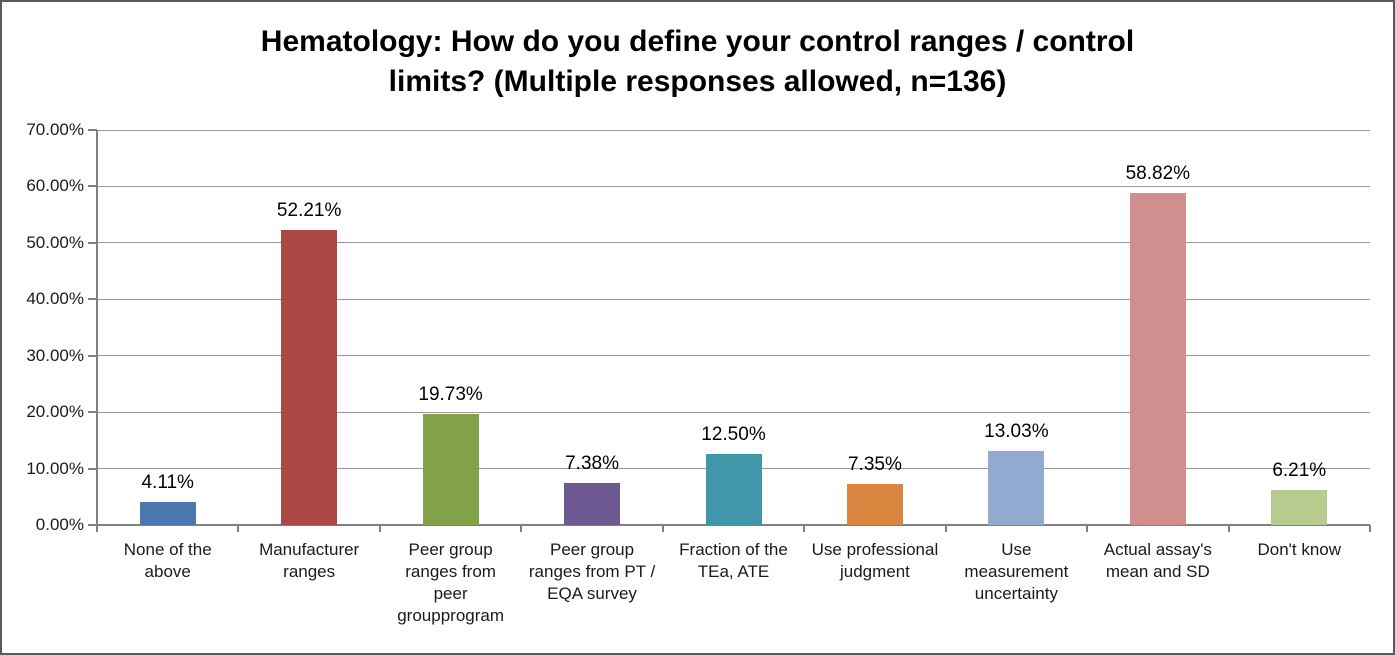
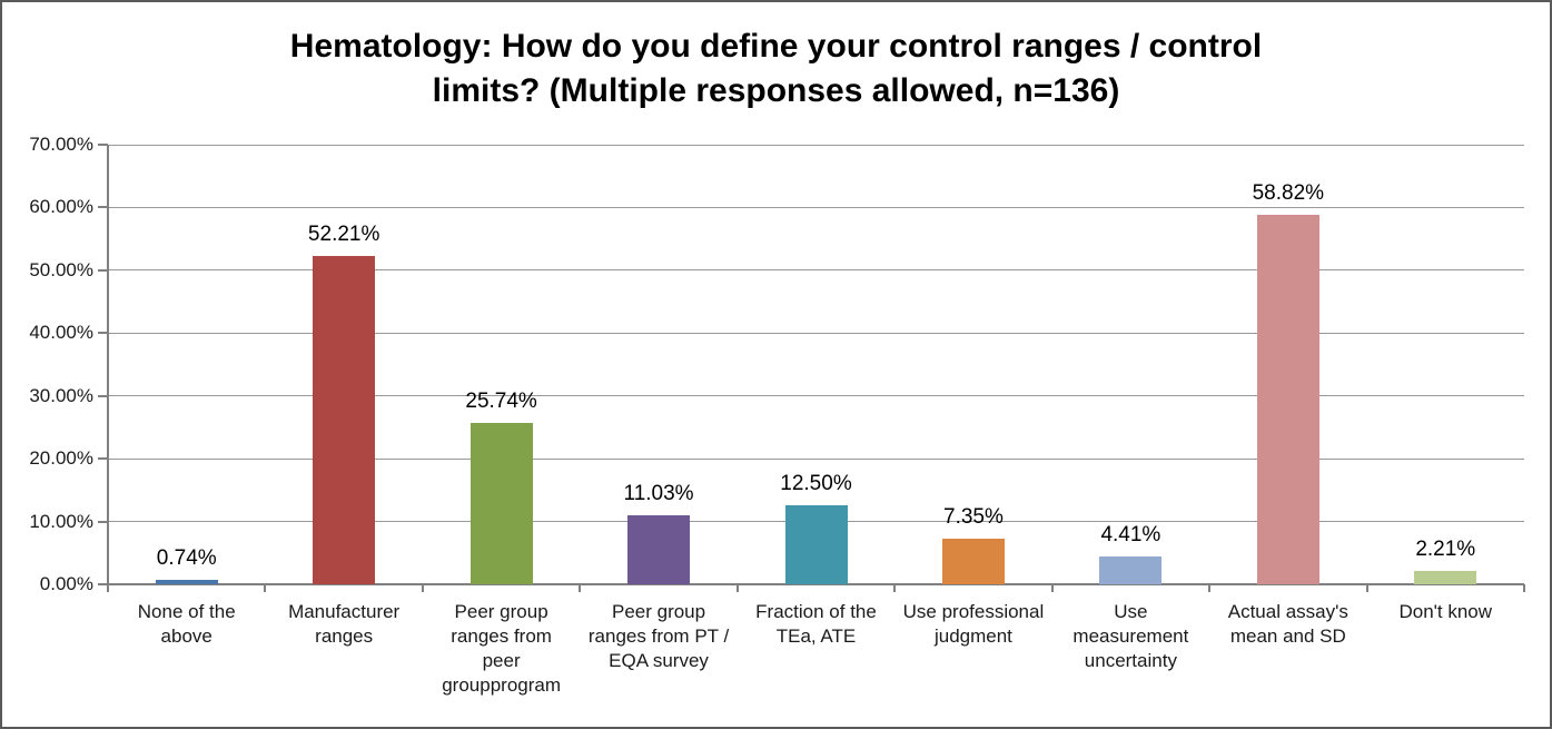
None of the above: 4.11% -> 0.74%
Peer group ranges from peer groupprogram: 19.73% -> 25.74%
Peer group ranges from PT / EQA survey: 7.38% -> 11.03%
Use measurement uncertainty: 13.03% -> 4.41%
Don't know: 6.21% -> 2.21%
